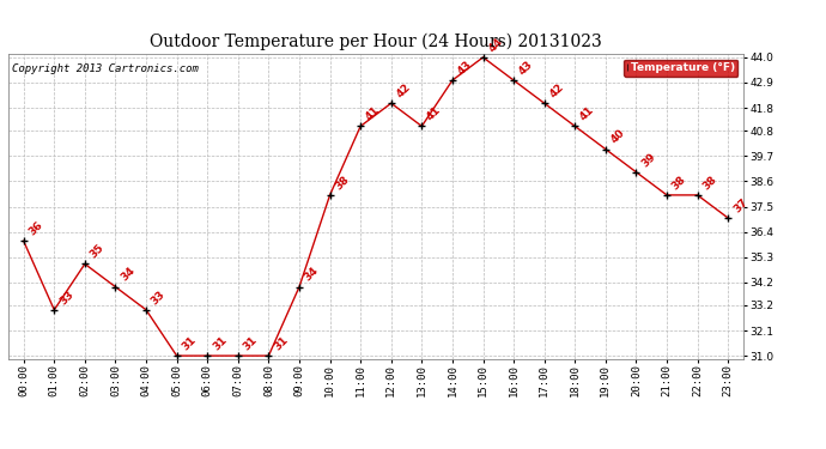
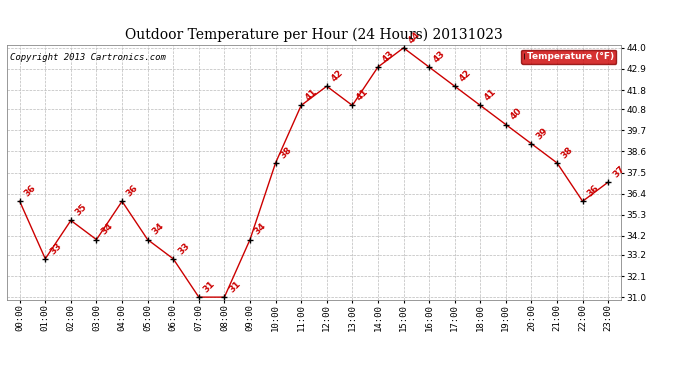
04:00: 33 -> 36
05:00: 31 -> 34
06:00: 31 -> 33
22:00: 38 -> 36
